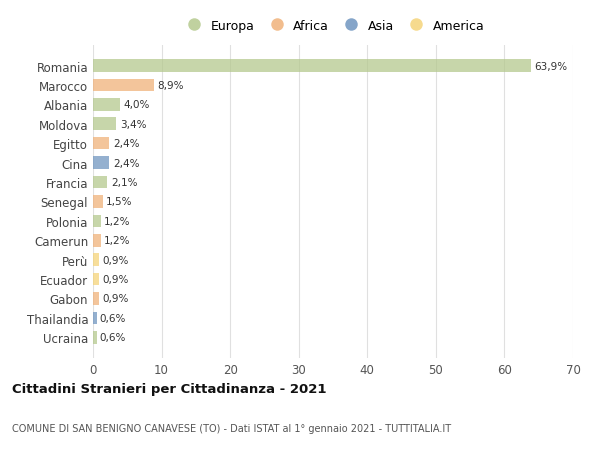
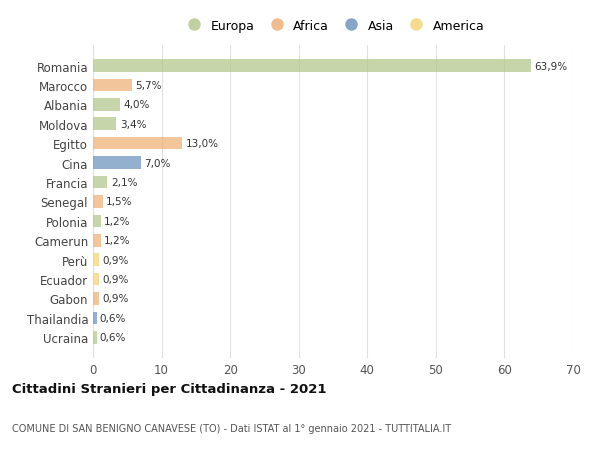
Marocco: 8,9% -> 5,7%
Egitto: 2,4% -> 13,0%
Cina: 2,4% -> 7,0%
